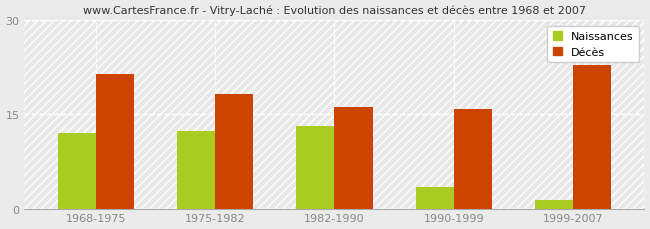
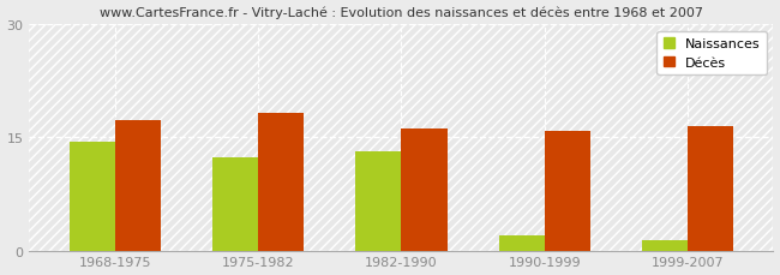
Naissances/1968-1975: 12.0 -> 14.4
Décès/1968-1975: 21.4 -> 17.2
Naissances/1990-1999: 3.4 -> 2.0
Décès/1999-2007: 22.8 -> 16.5
